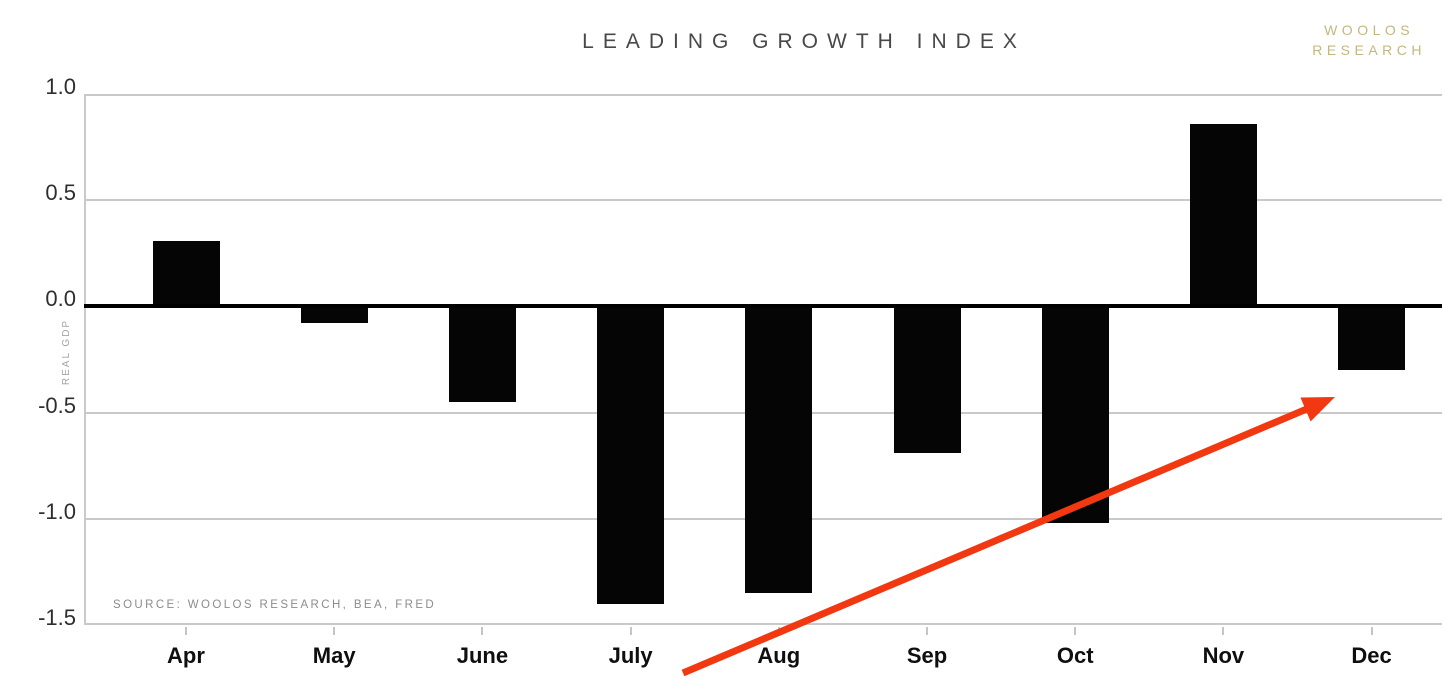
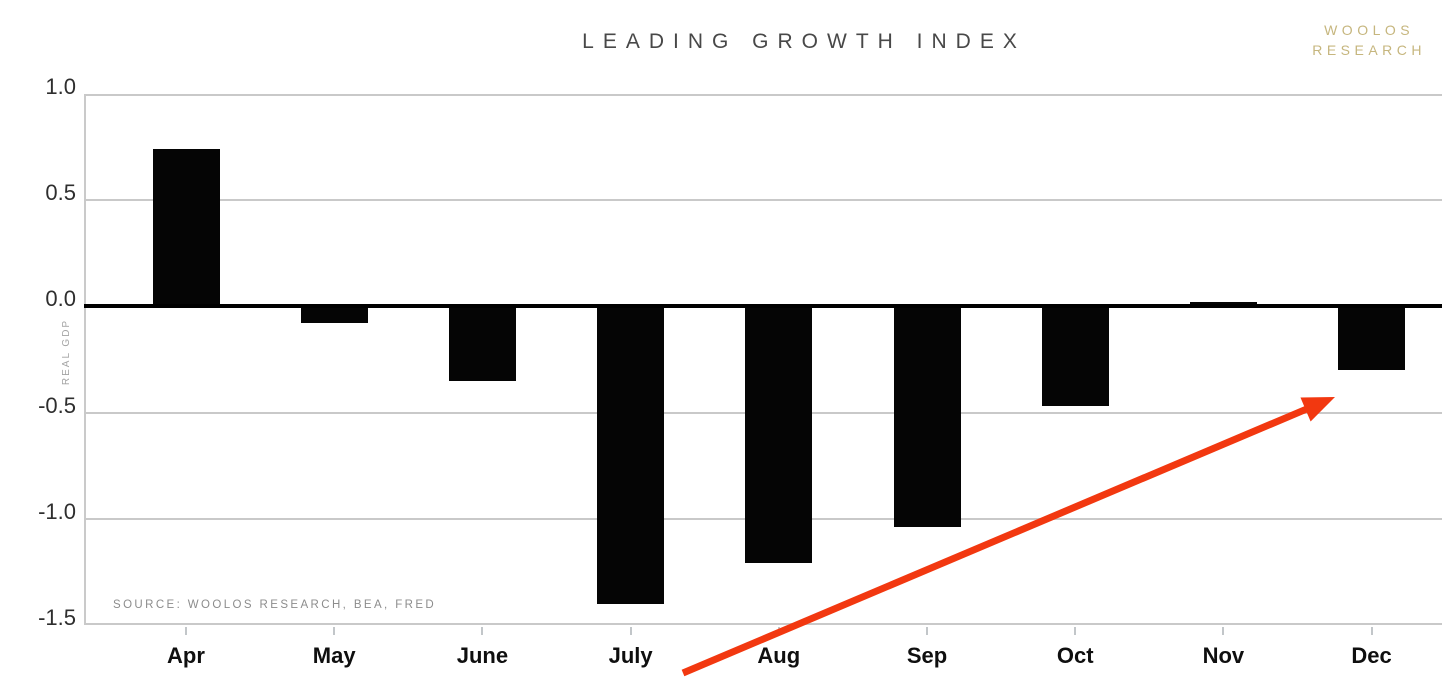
Apr: 0.31 -> 0.74
June: -0.45 -> -0.35
Aug: -1.35 -> -1.21
Sep: -0.69 -> -1.04
Oct: -1.02 -> -0.47
Nov: 0.86 -> 0.02
